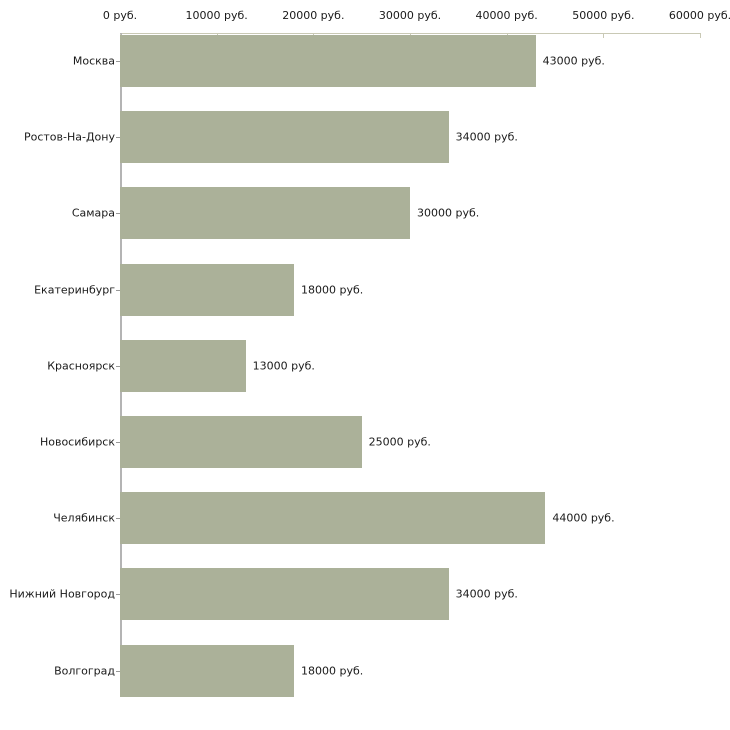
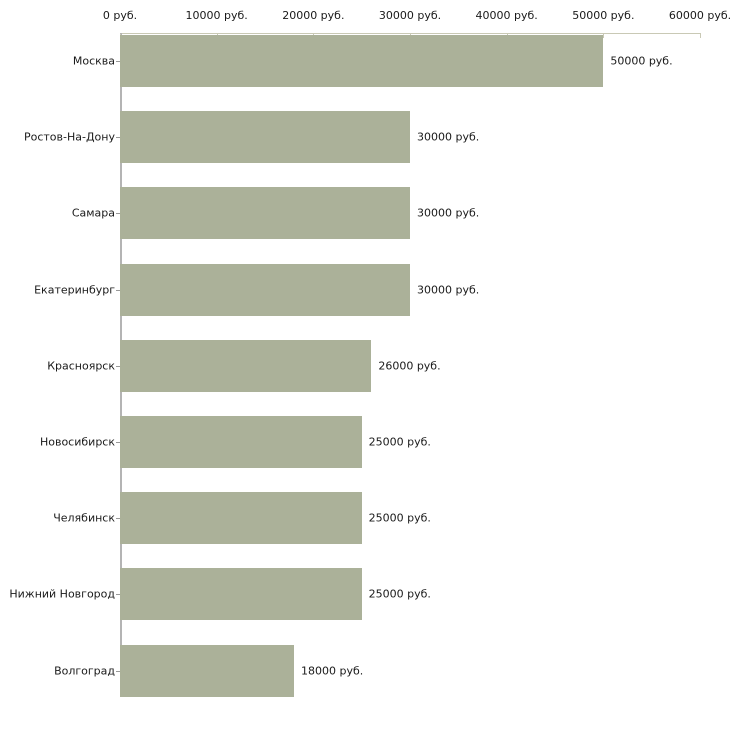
Москва: 43000 -> 50000
Ростов-На-Дону: 34000 -> 30000
Екатеринбург: 18000 -> 30000
Красноярск: 13000 -> 26000
Челябинск: 44000 -> 25000
Нижний Новгород: 34000 -> 25000
